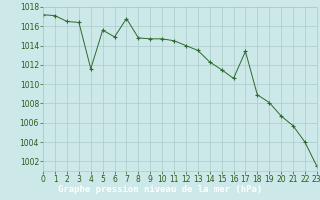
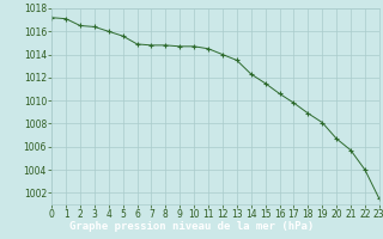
4: 1011.6 -> 1016.0
7: 1016.8 -> 1014.8
17: 1013.4 -> 1009.8
